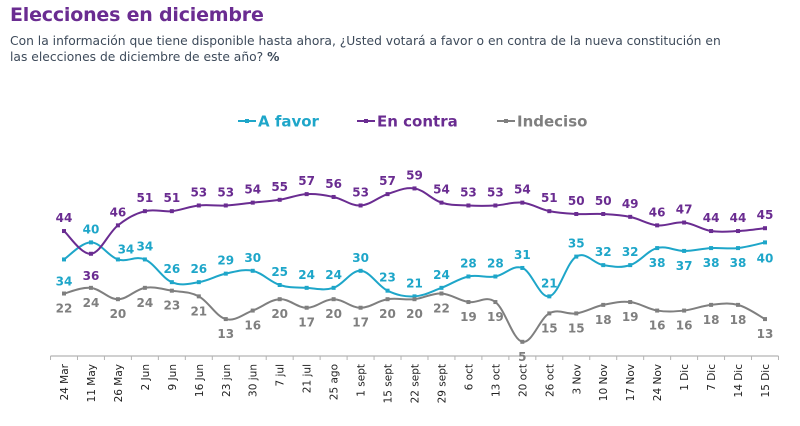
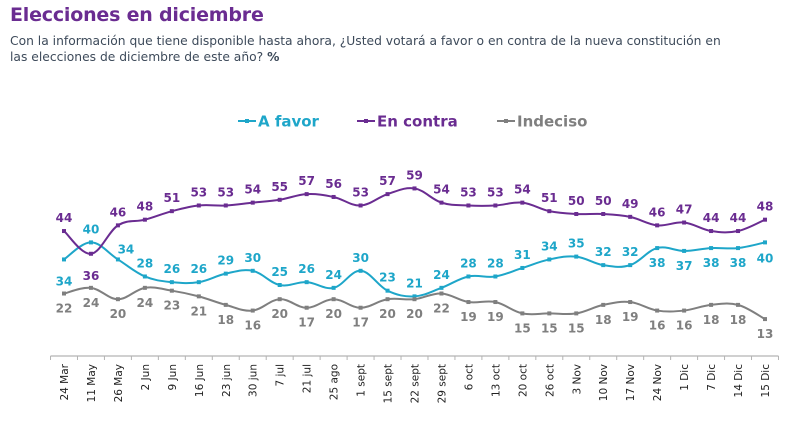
A favor/2 Jun: 34 -> 28
En contra/2 Jun: 51 -> 48
Indeciso/23 jun: 13 -> 18
A favor/21 jul: 24 -> 26
Indeciso/20 oct: 5 -> 15
A favor/26 oct: 21 -> 34
En contra/15 Dic: 45 -> 48
